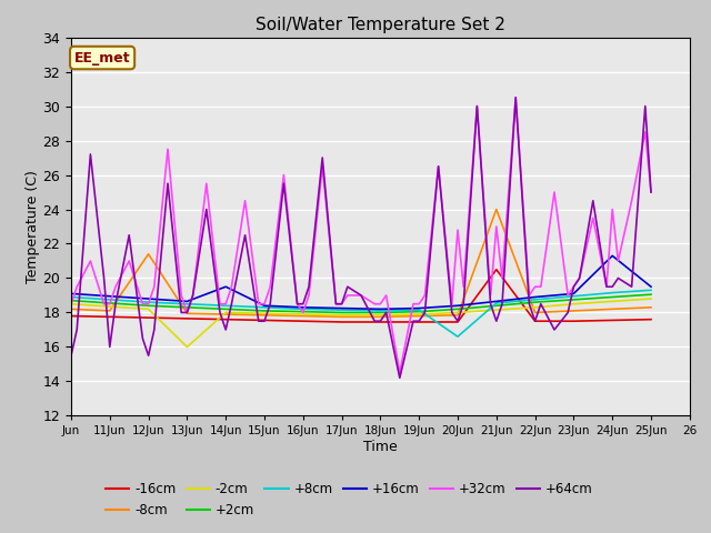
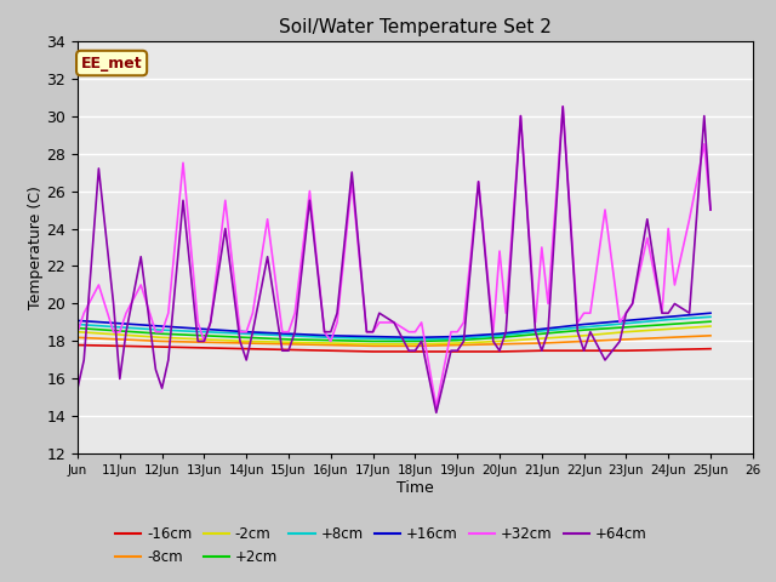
-8cm/12Jun: 21.4 -> 18.0
-2cm/13Jun: 16.0 -> 18.1
+16cm/14Jun: 19.5 -> 18.5
+8cm/20Jun: 16.6 -> 18.3
-16cm/21Jun: 20.5 -> 17.5
-8cm/21Jun: 24.0 -> 17.9
+16cm/24Jun: 21.3 -> 19.3
